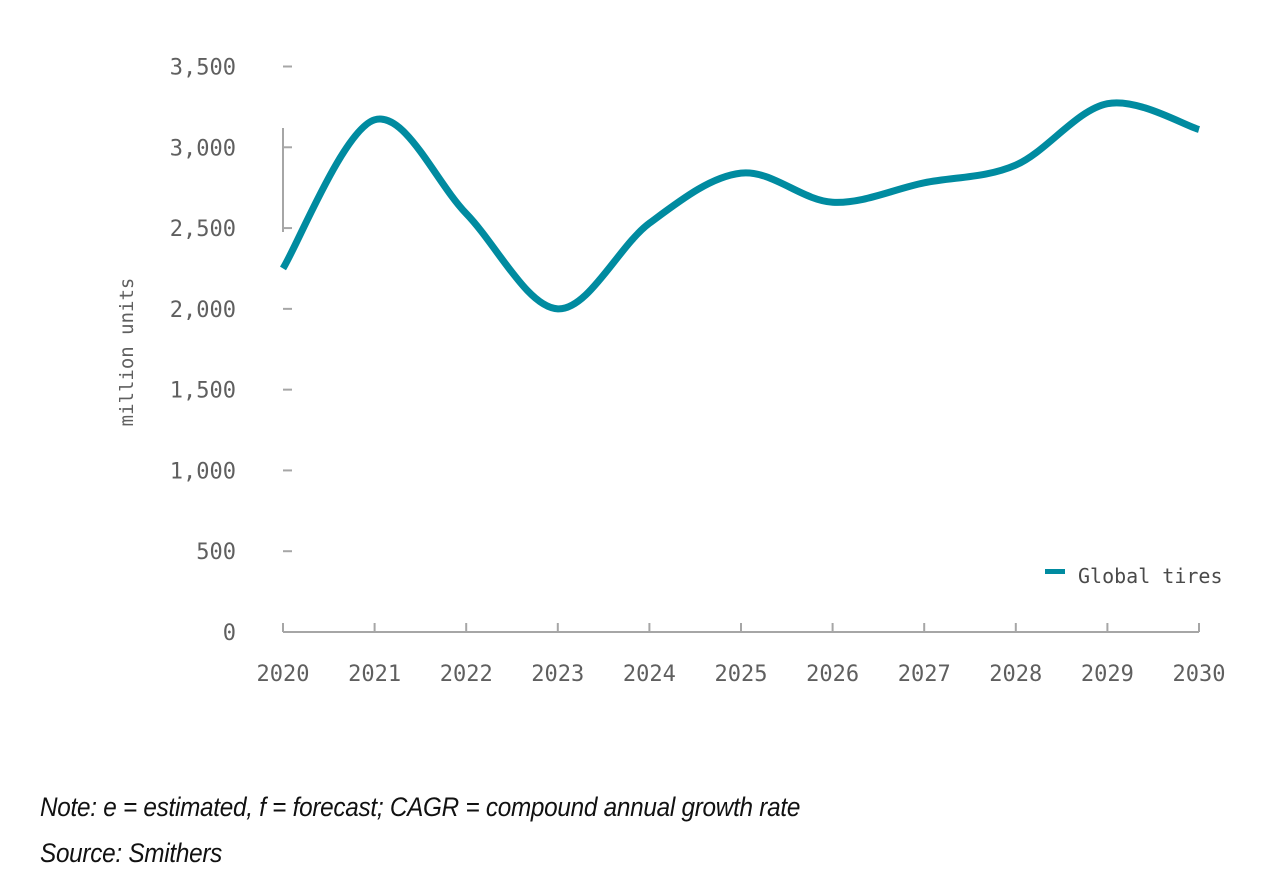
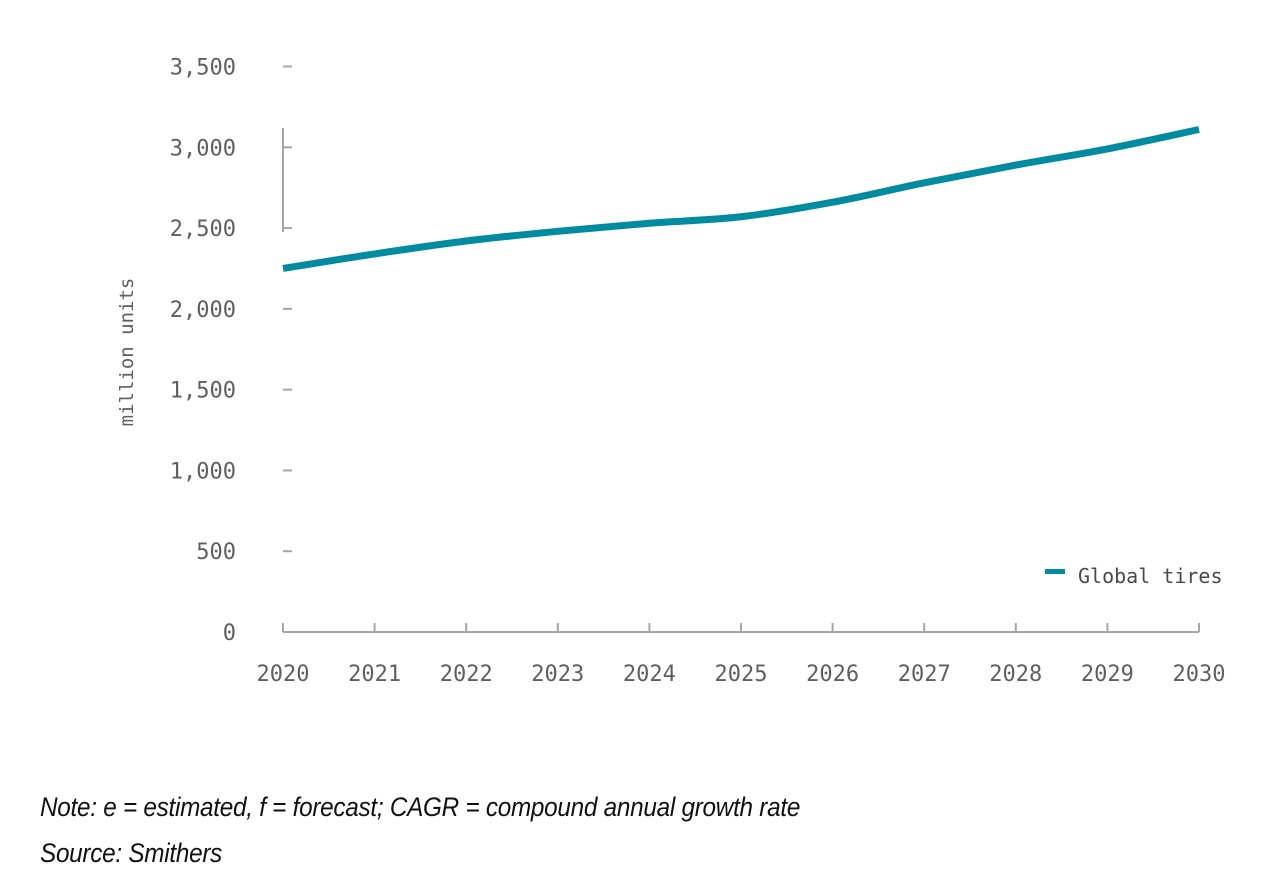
2021: 3170 -> 2340
2022: 2590 -> 2420
2023: 2000 -> 2480
2025: 2840 -> 2570
2029: 3270 -> 2990
